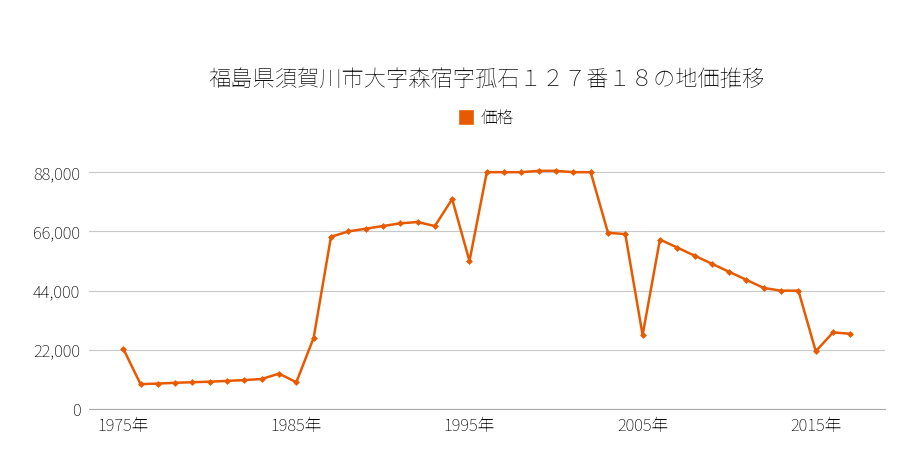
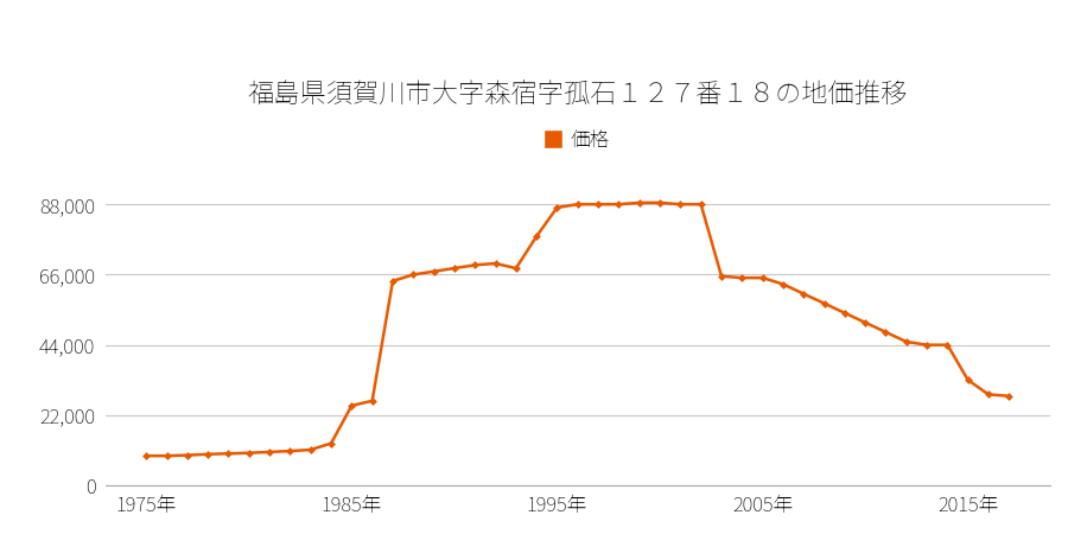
1975年: 22,500 -> 9,300
1985年: 10,000 -> 25,000
1995年: 55,000 -> 87,000
2005年: 27,500 -> 65,000
2015年: 21,500 -> 33,000
